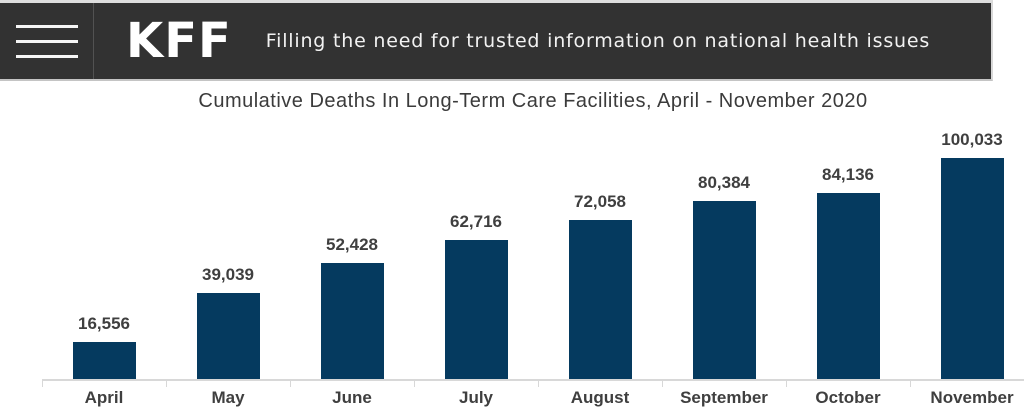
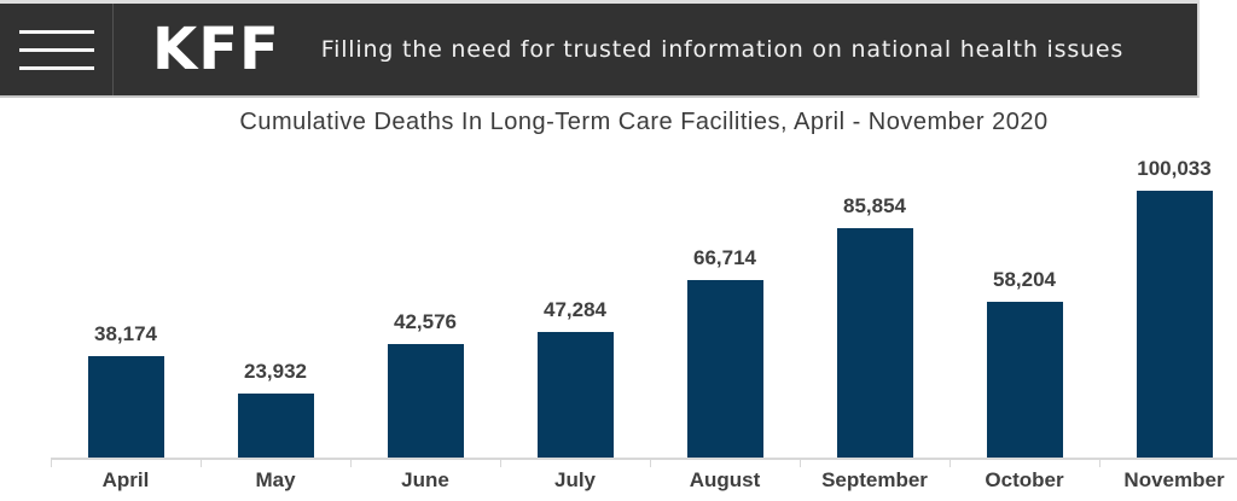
April: 16,556 -> 38,174
May: 39,039 -> 23,932
June: 52,428 -> 42,576
July: 62,716 -> 47,284
August: 72,058 -> 66,714
September: 80,384 -> 85,854
October: 84,136 -> 58,204
